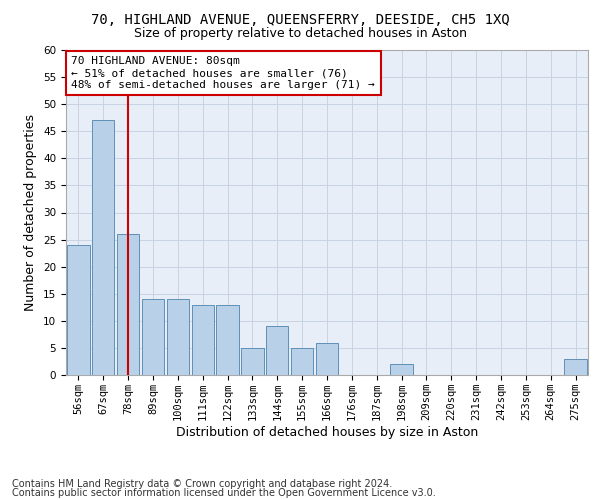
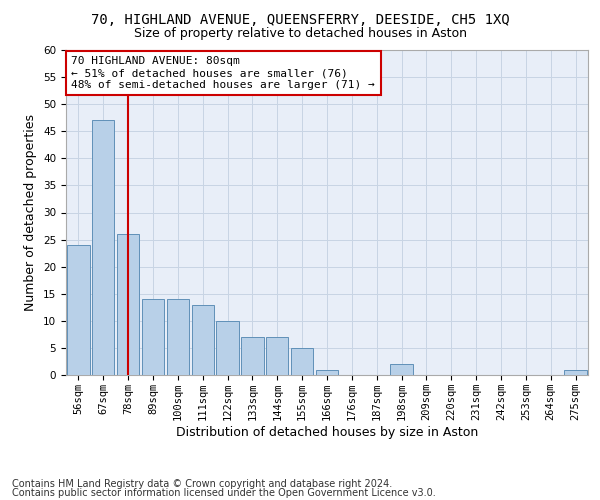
122sqm: 13 -> 10
133sqm: 5 -> 7
144sqm: 9 -> 7
166sqm: 6 -> 1
275sqm: 3 -> 1
